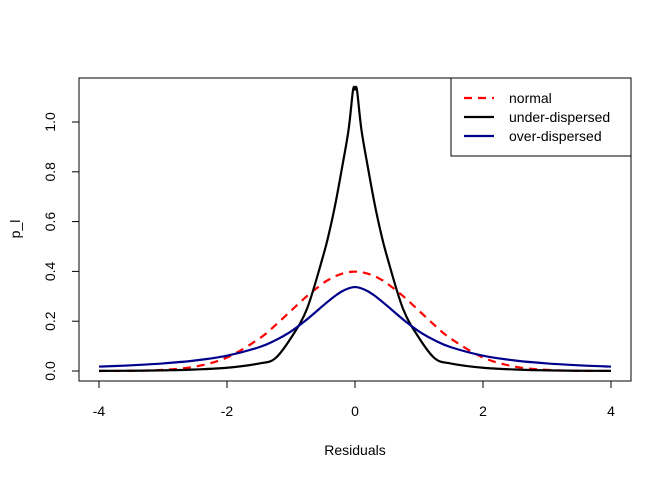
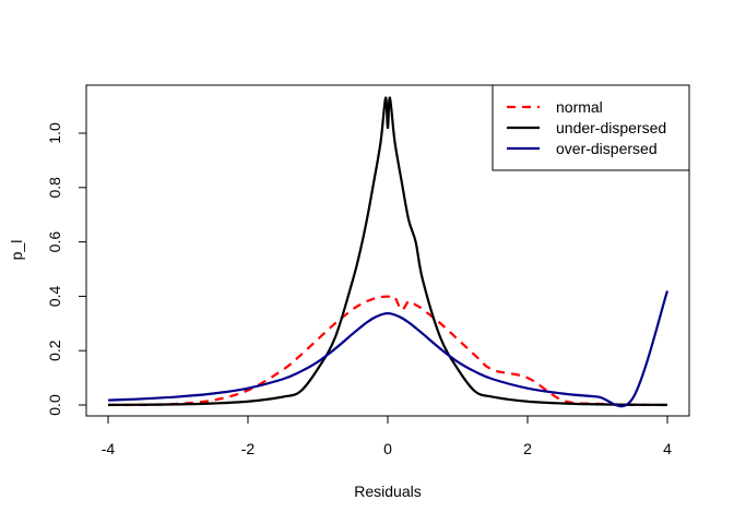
under-dispersed/0: 1.13 -> 1.02
normal/0.2: 0.39 -> 0.35
under-dispersed/0.4: 0.56 -> 0.60
normal/2: 0.05 -> 0.10
over-dispersed/4: 0.02 -> 0.42
